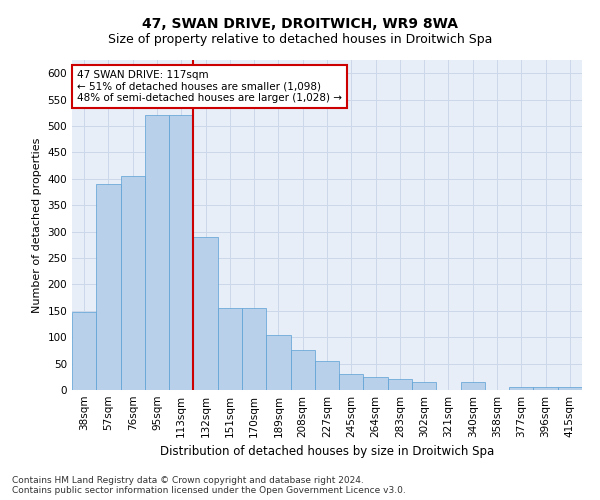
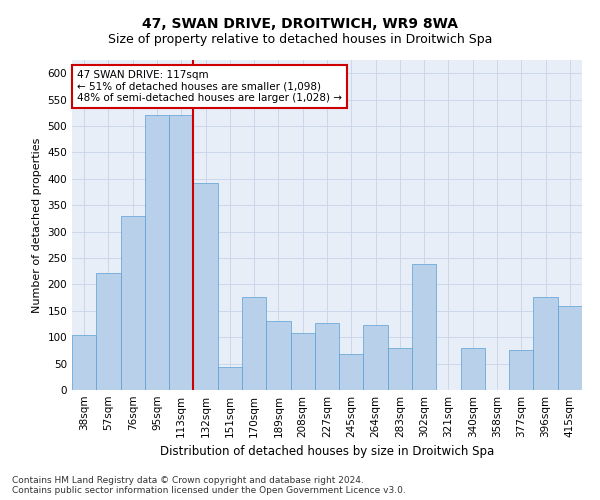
38sqm: 148 -> 104
57sqm: 390 -> 222
76sqm: 405 -> 330
132sqm: 290 -> 392
151sqm: 155 -> 44
170sqm: 155 -> 176
189sqm: 105 -> 130
208sqm: 75 -> 108
227sqm: 55 -> 126
245sqm: 30 -> 68
264sqm: 25 -> 124
283sqm: 20 -> 80
302sqm: 15 -> 238
340sqm: 15 -> 80
377sqm: 5 -> 76
396sqm: 5 -> 176
415sqm: 5 -> 160
